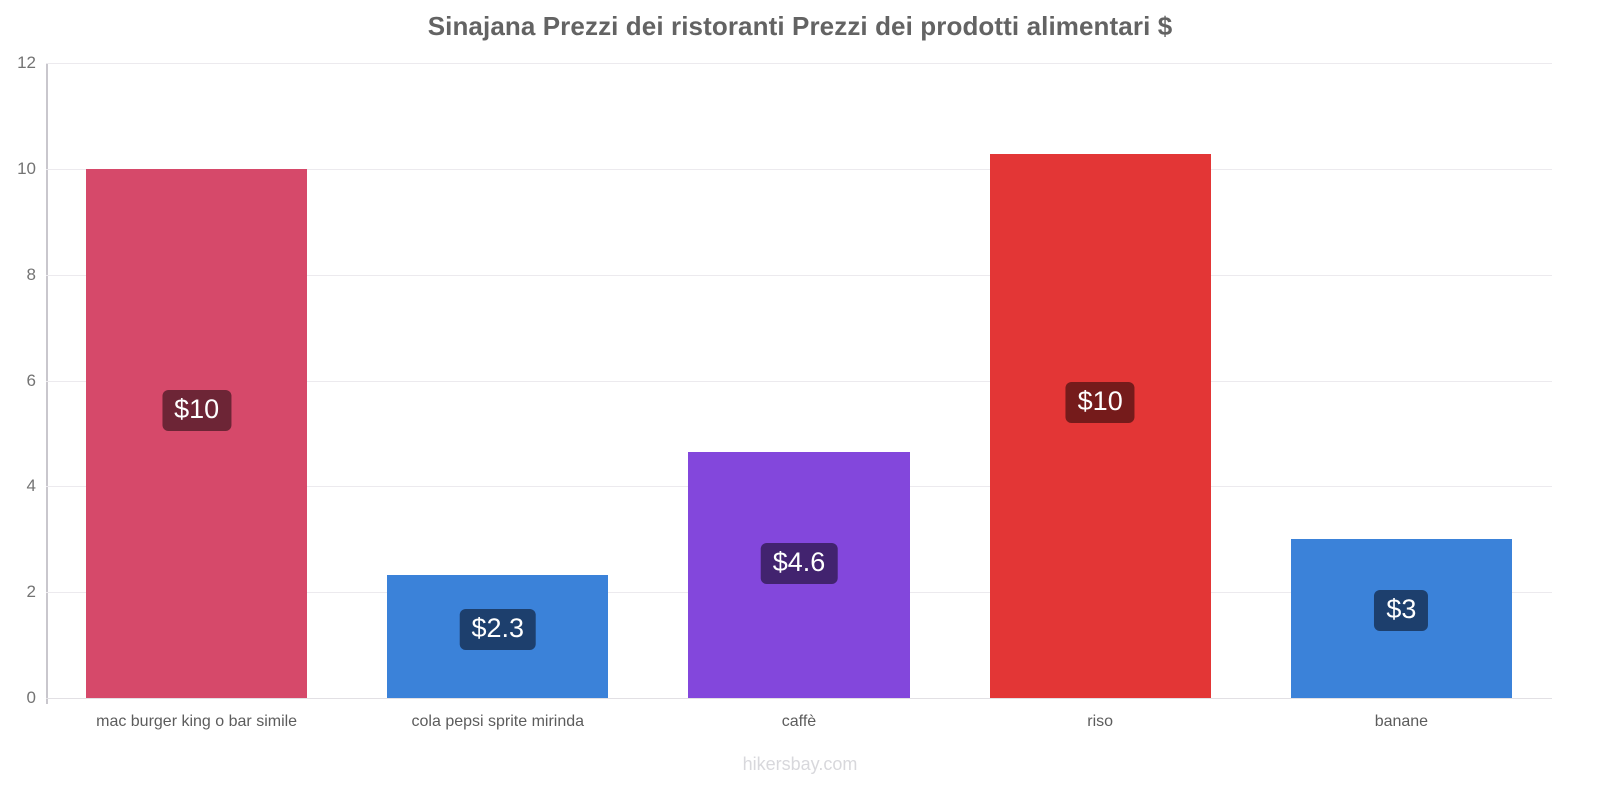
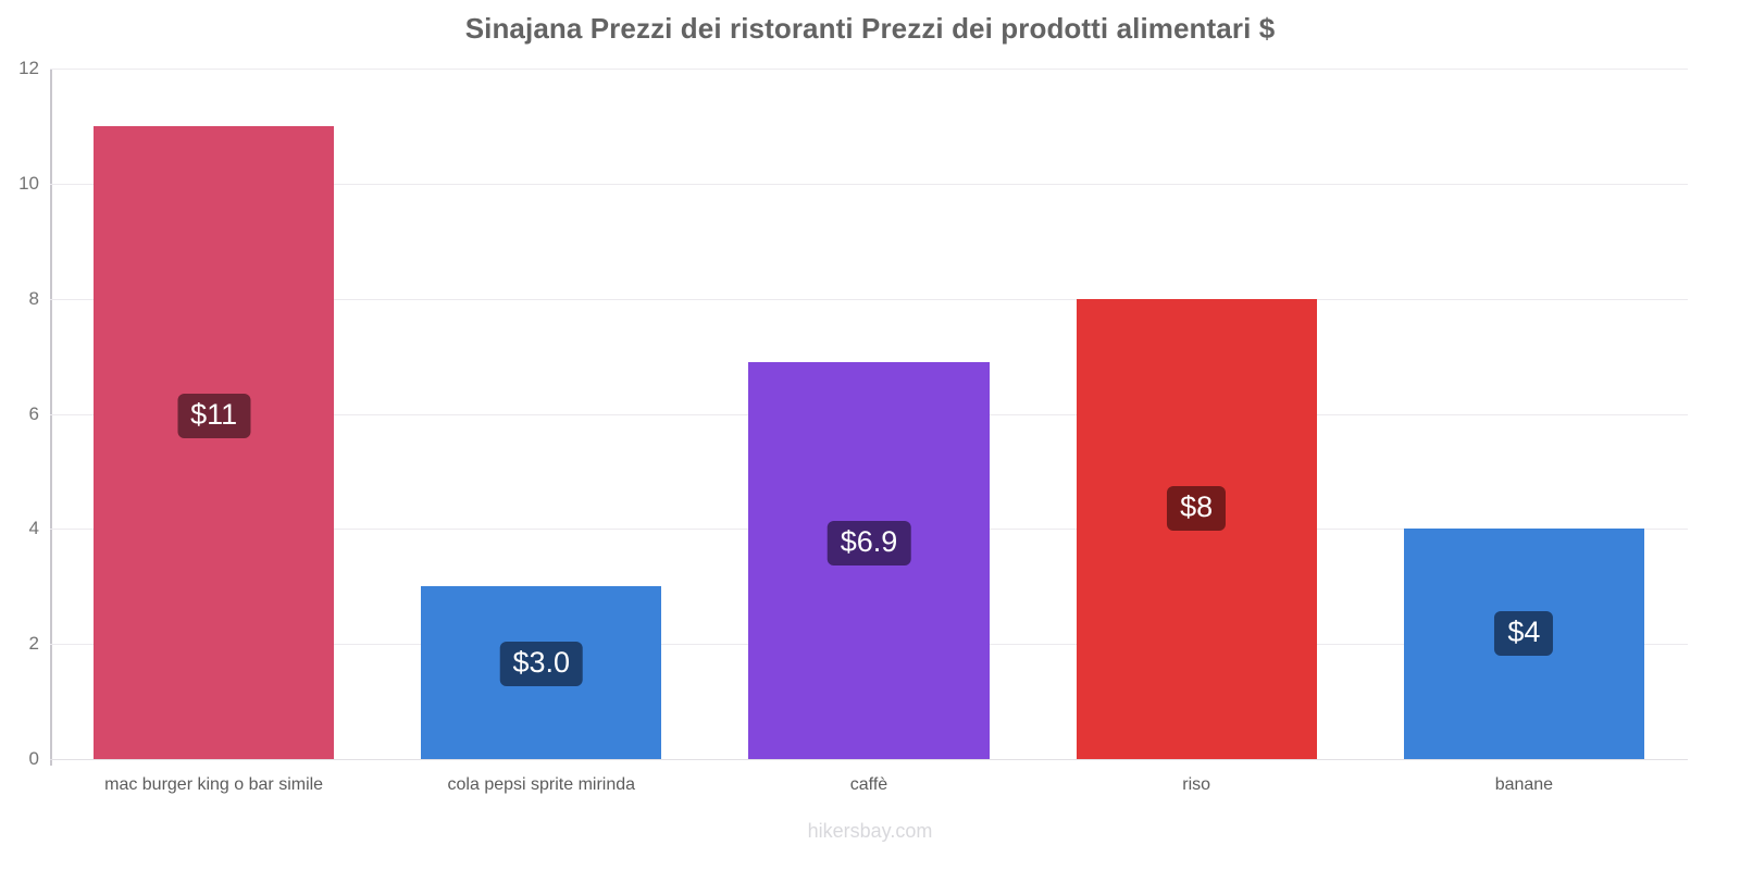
mac burger king o bar simile: $10 -> $11
cola pepsi sprite mirinda: $2.3 -> $3.0
caffè: $4.6 -> $6.9
riso: $10 -> $8
banane: $3 -> $4
